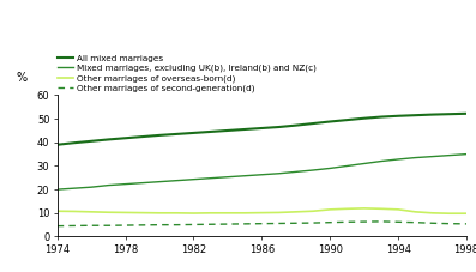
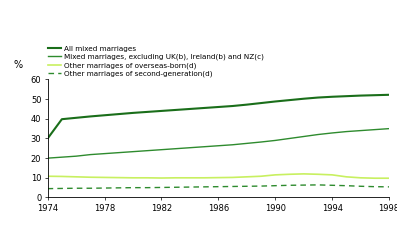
All mixed marriages/1974: 39 -> 30
